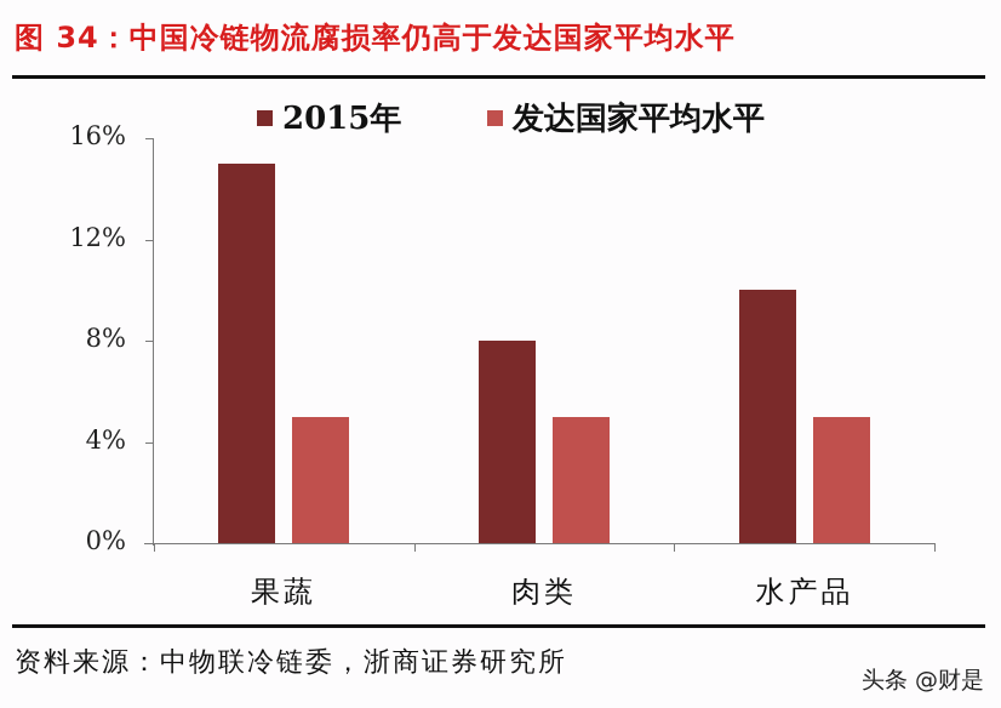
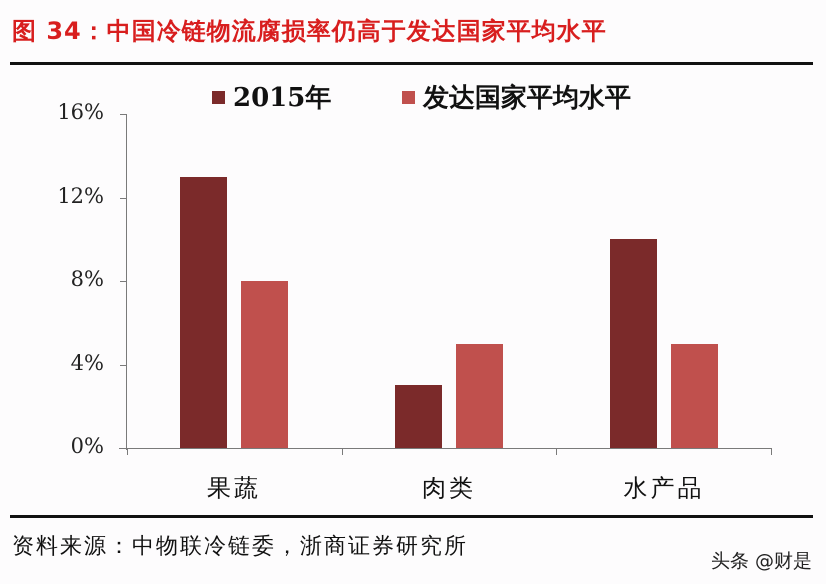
2015年/果蔬: 15% -> 13%
发达国家平均水平/果蔬: 5% -> 8%
2015年/肉类: 8% -> 3%
